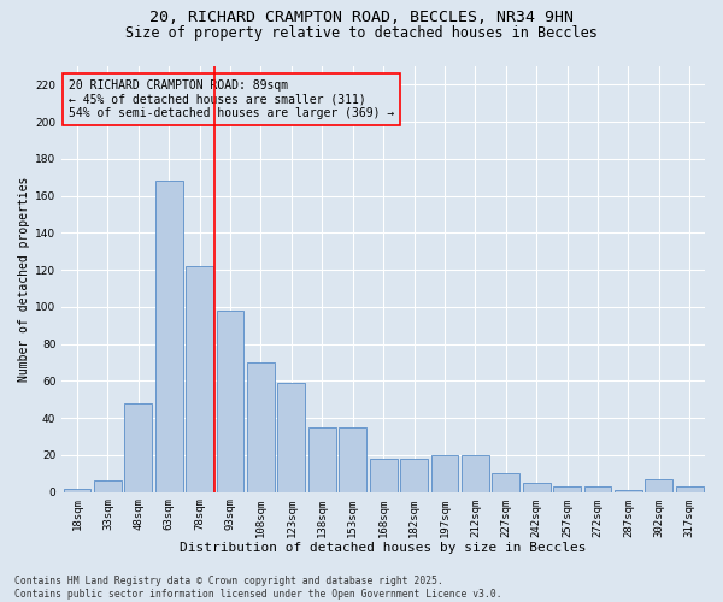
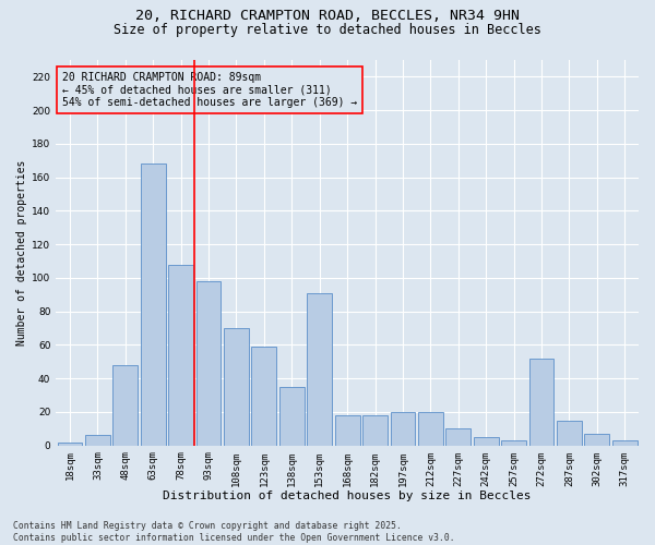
78sqm: 122 -> 108
153sqm: 35 -> 91
272sqm: 3 -> 52
287sqm: 1 -> 15
